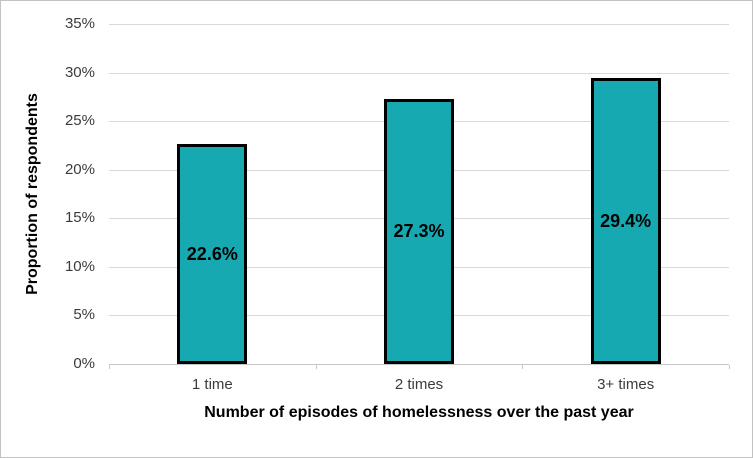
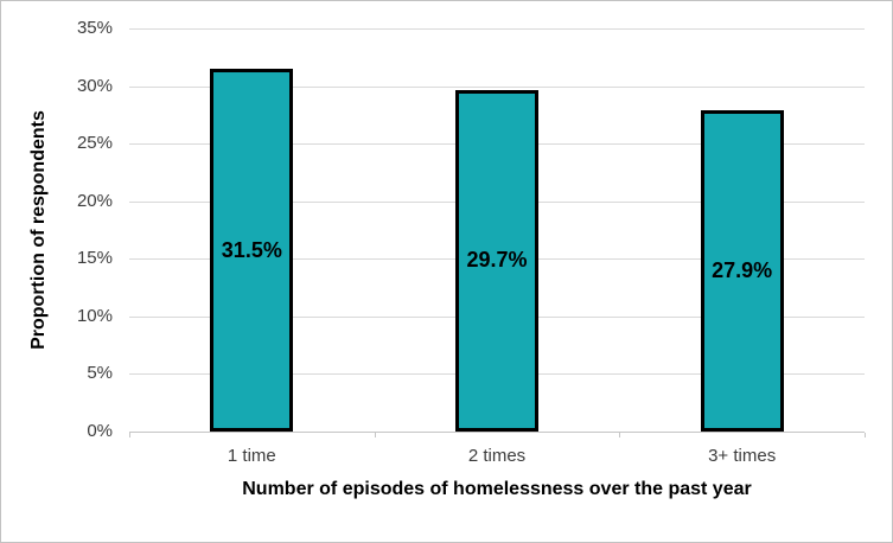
1 time: 22.6% -> 31.5%
2 times: 27.3% -> 29.7%
3+ times: 29.4% -> 27.9%
